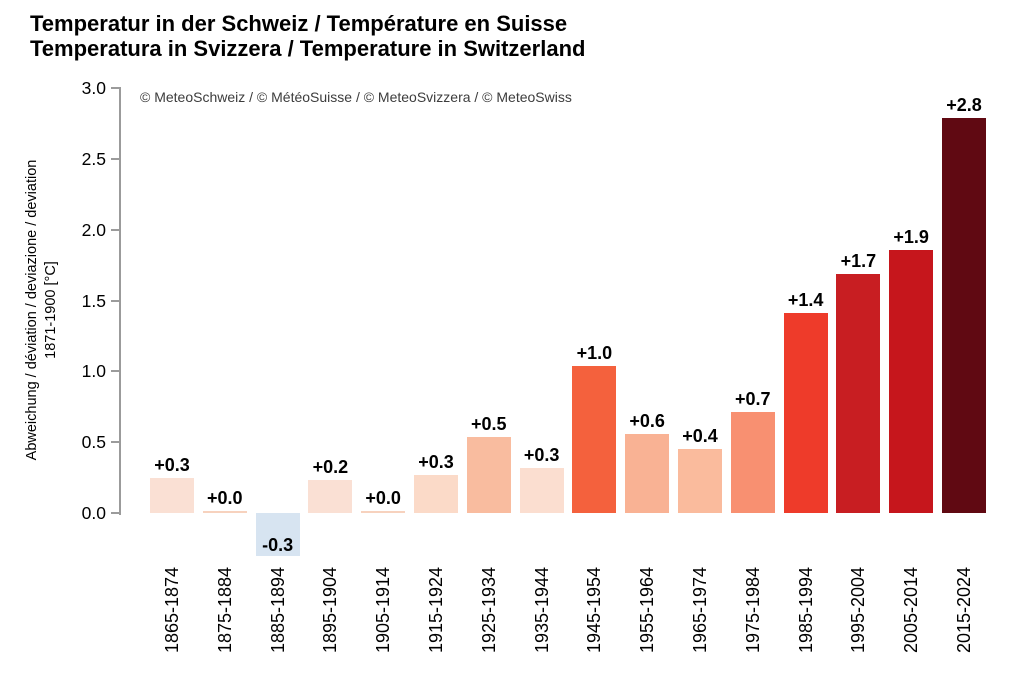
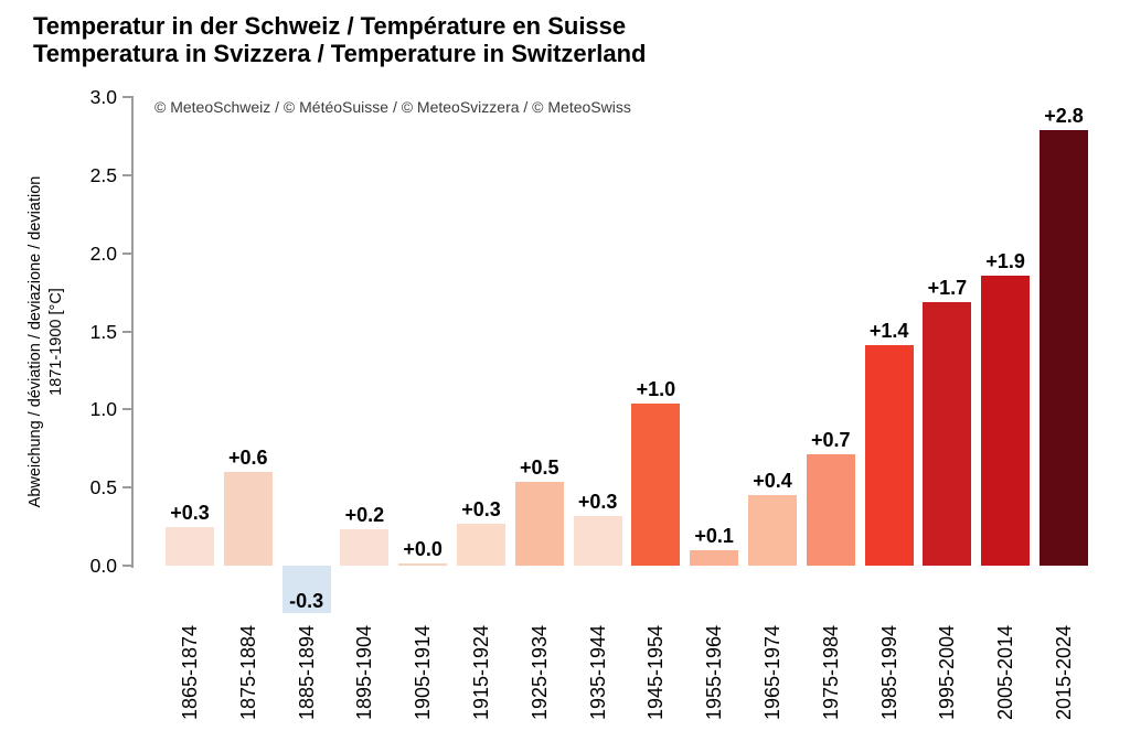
1875-1884: +0.0 -> +0.6
1955-1964: +0.6 -> +0.1
